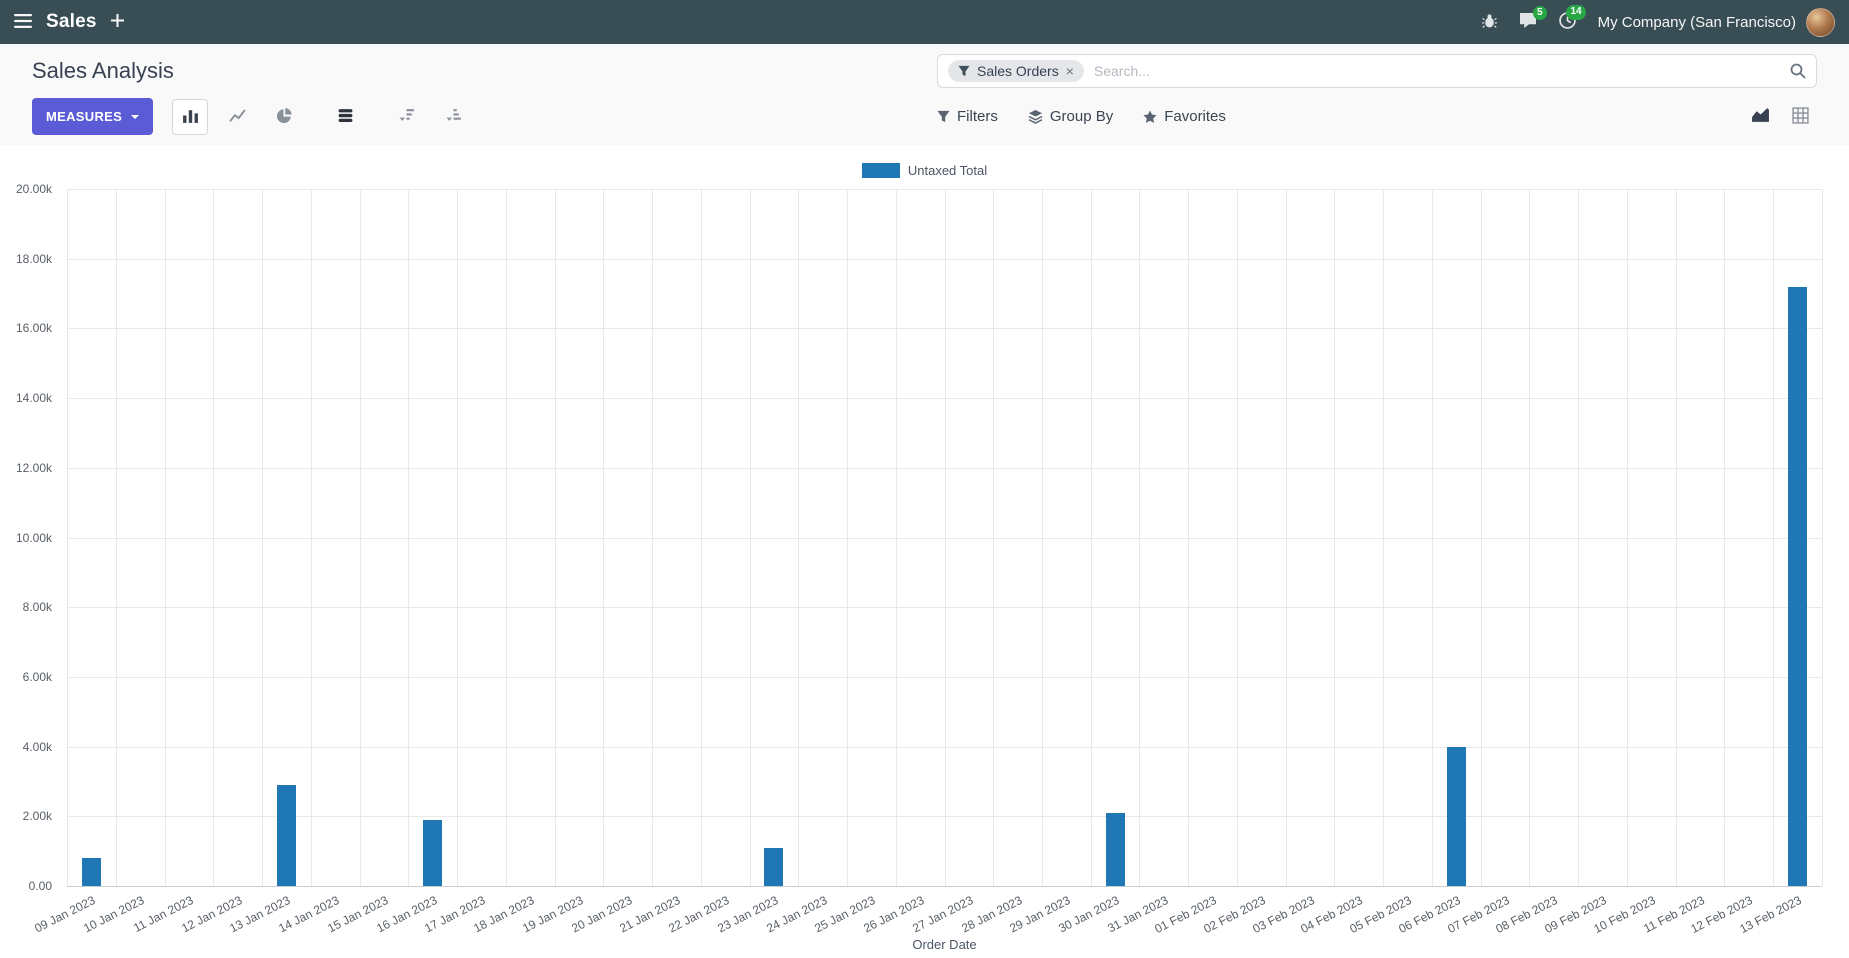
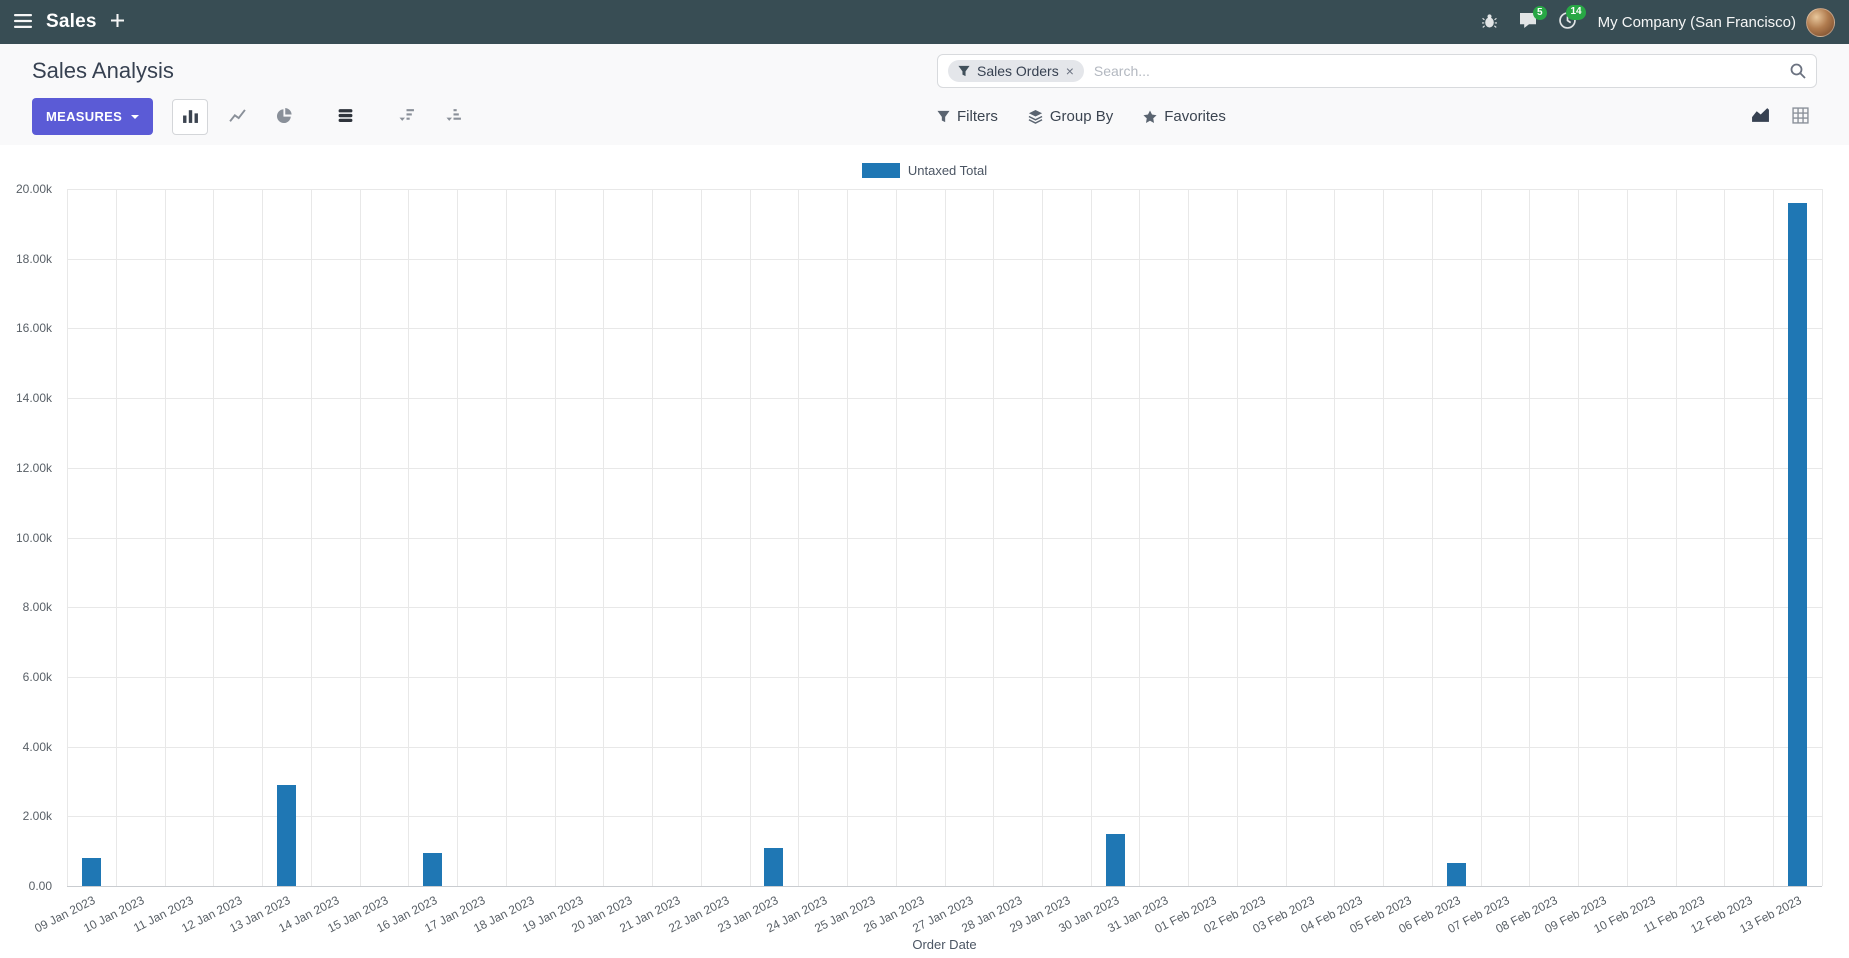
16 Jan 2023: 1.9k -> 1.0k
30 Jan 2023: 2.1k -> 1.5k
06 Feb 2023: 4.0k -> 0.6k
13 Feb 2023: 17.2k -> 19.6k
